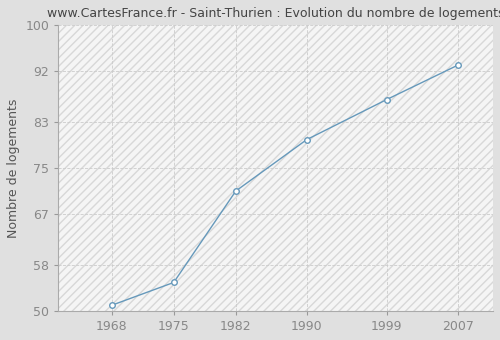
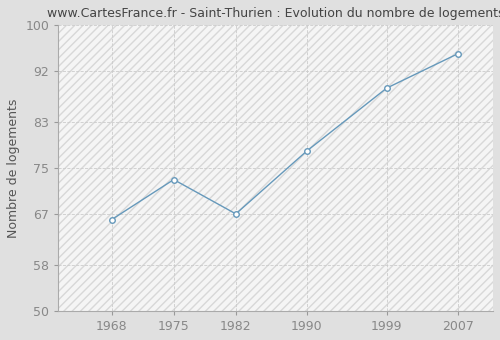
1968: 51 -> 66
1975: 55 -> 73
1982: 71 -> 67
1990: 80 -> 78
1999: 87 -> 89
2007: 93 -> 95
